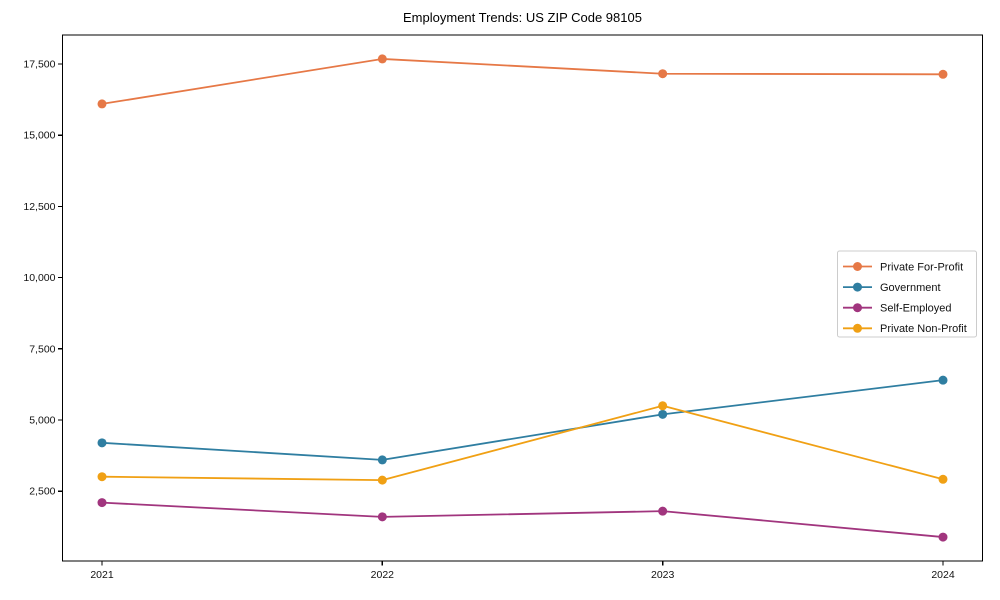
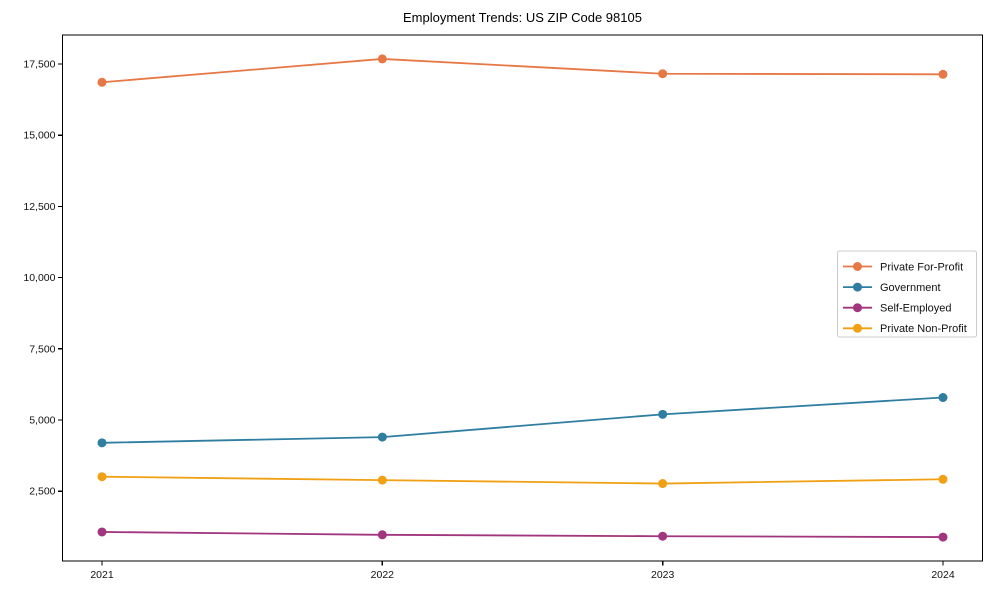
Private For-Profit/2021: 16100 -> 16900
Self-Employed/2021: 2100 -> 1100
Government/2022: 3600 -> 4400
Self-Employed/2022: 1600 -> 1000
Self-Employed/2023: 1800 -> 900
Private Non-Profit/2023: 5500 -> 2800
Government/2024: 6400 -> 5800
